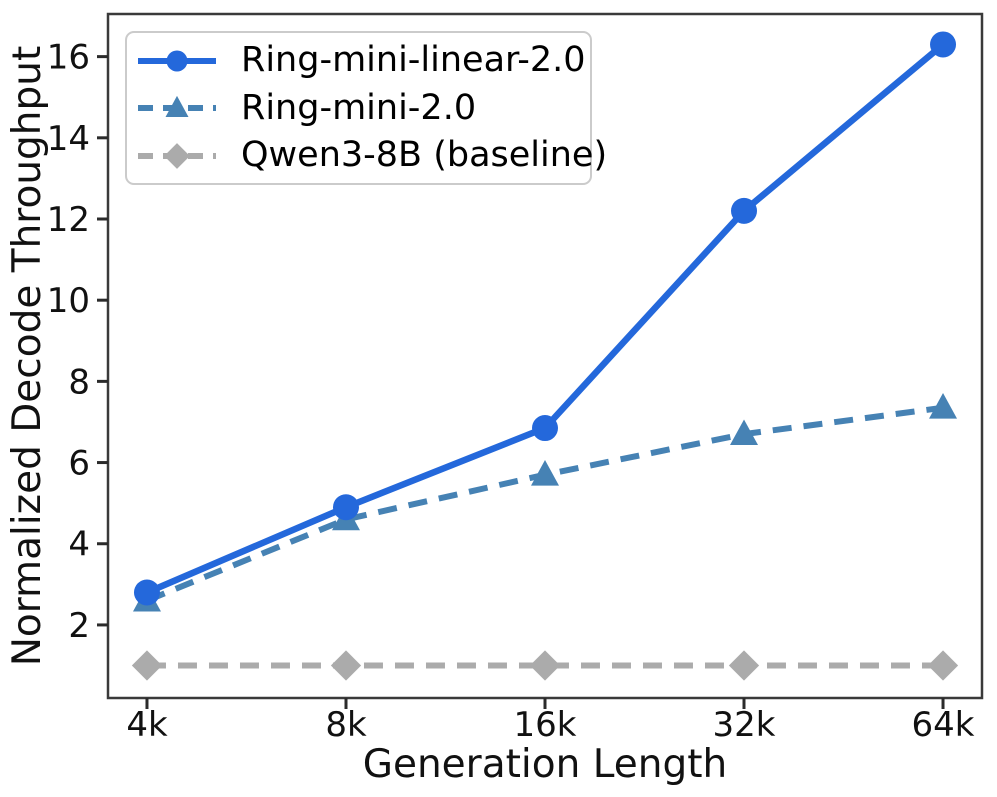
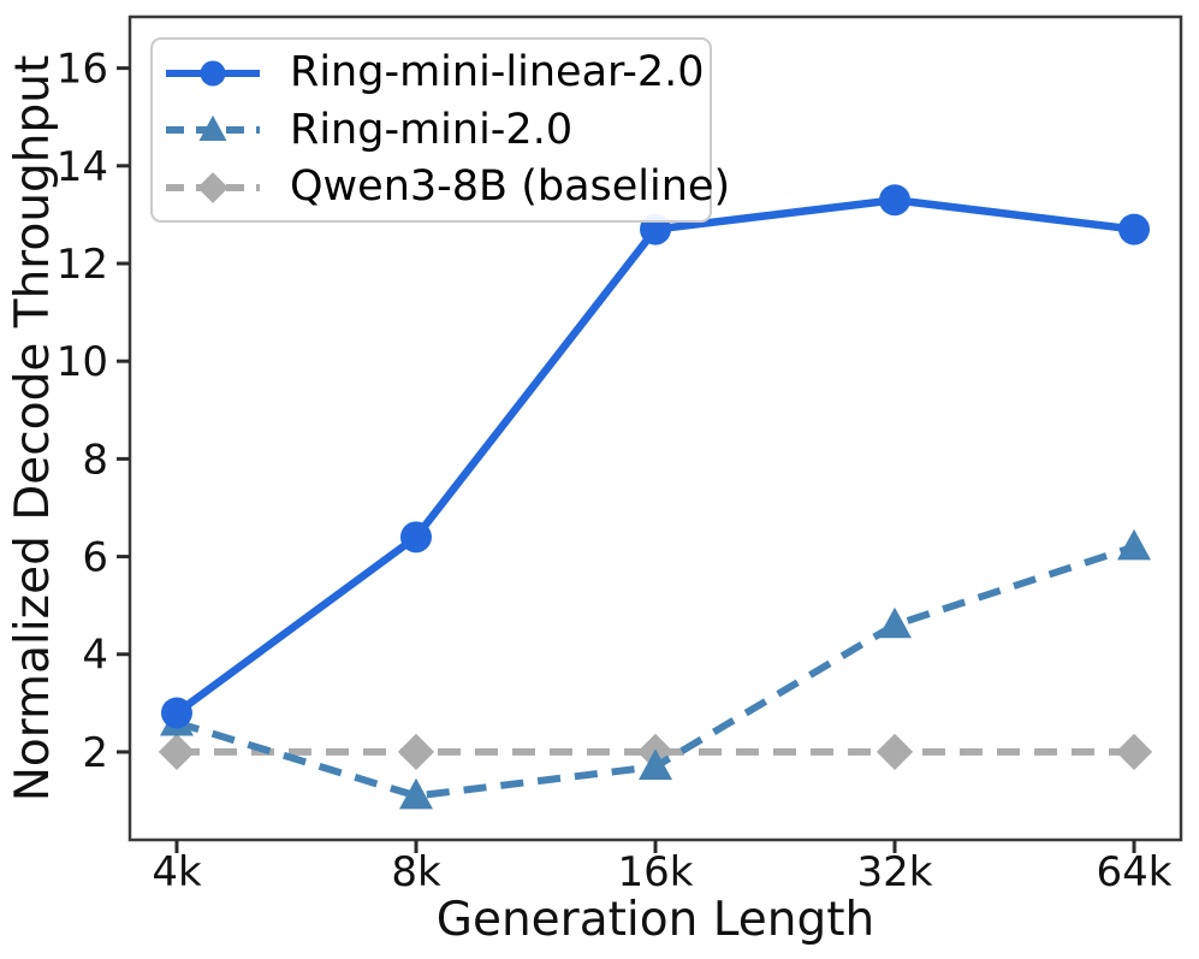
Qwen3-8B (baseline)/4k: 1 -> 2
Ring-mini-linear-2.0/8k: 4.9 -> 6.4
Ring-mini-2.0/8k: 4.6 -> 1.1
Qwen3-8B (baseline)/8k: 1 -> 2
Ring-mini-linear-2.0/16k: 6.8 -> 12.7
Ring-mini-2.0/16k: 5.7 -> 1.7
Qwen3-8B (baseline)/16k: 1 -> 2
Ring-mini-linear-2.0/32k: 12.2 -> 13.3
Ring-mini-2.0/32k: 6.7 -> 4.6
Qwen3-8B (baseline)/32k: 1 -> 2
Ring-mini-linear-2.0/64k: 16.3 -> 12.7
Ring-mini-2.0/64k: 7.3 -> 6.2
Qwen3-8B (baseline)/64k: 1 -> 2
